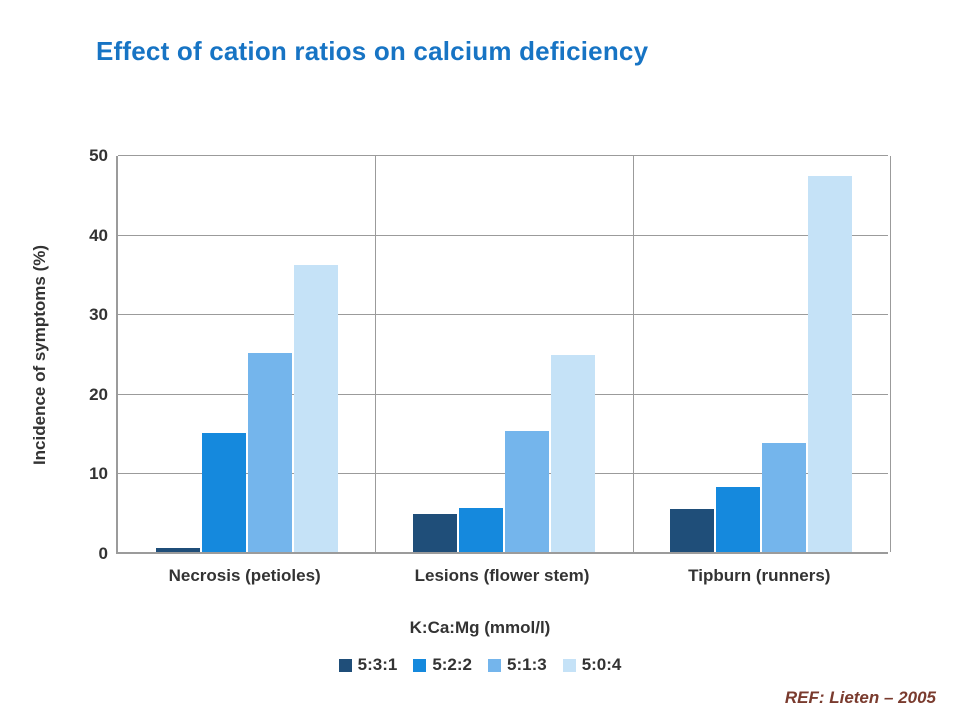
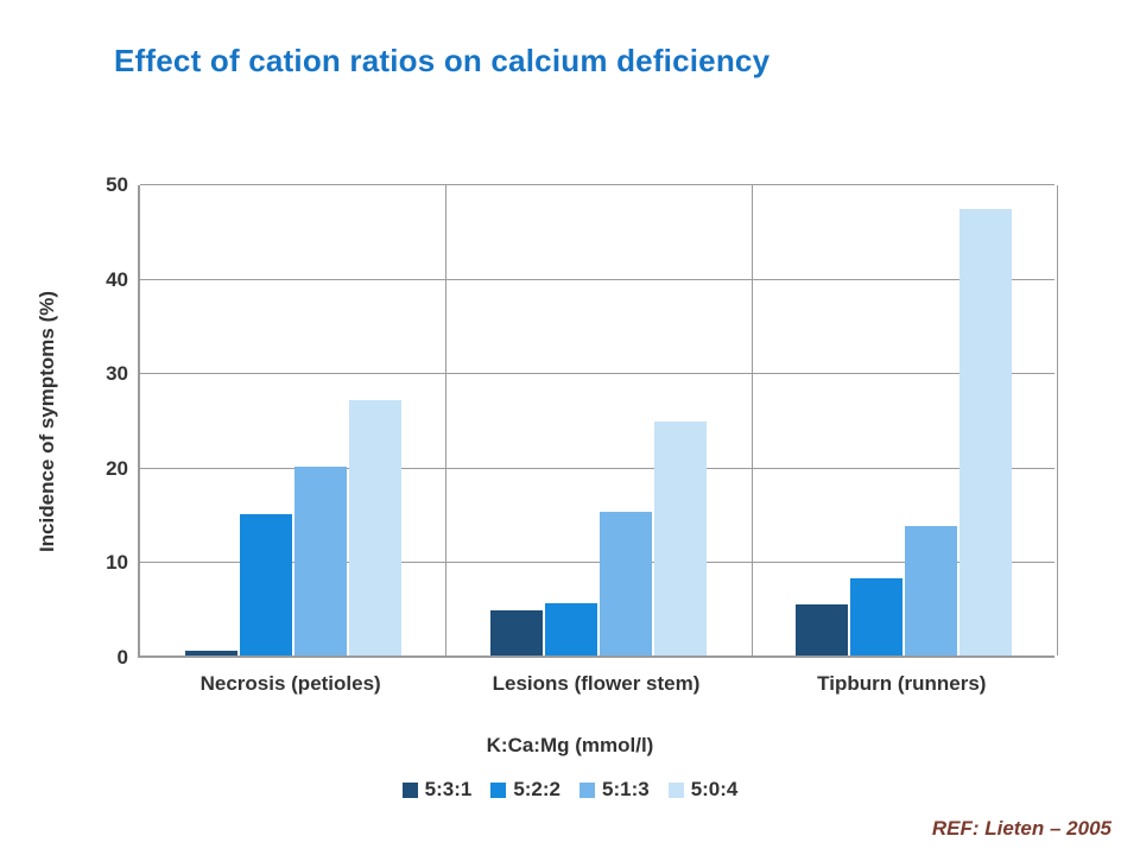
5:1:3/Necrosis (petioles): 25 -> 20
5:0:4/Necrosis (petioles): 36 -> 27
